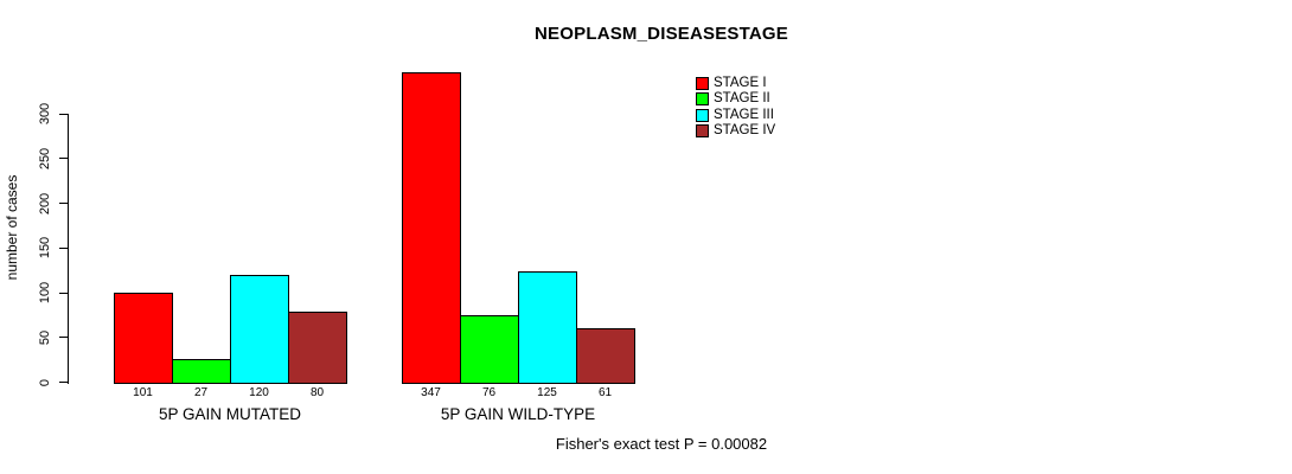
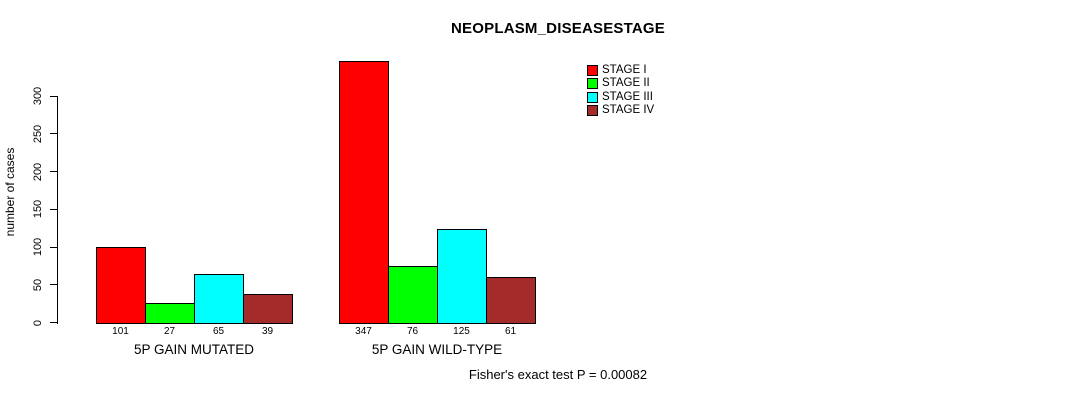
STAGE III/5P GAIN MUTATED: 120 -> 65
STAGE IV/5P GAIN MUTATED: 80 -> 39
